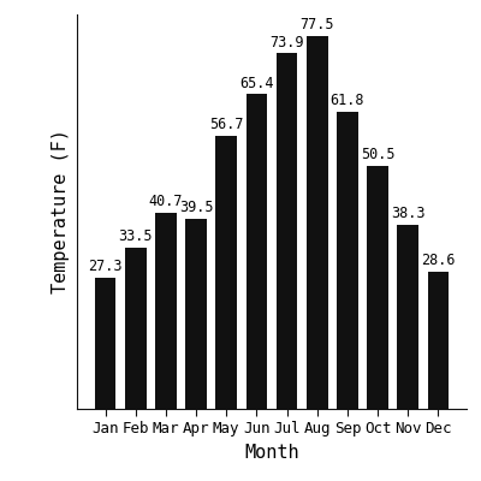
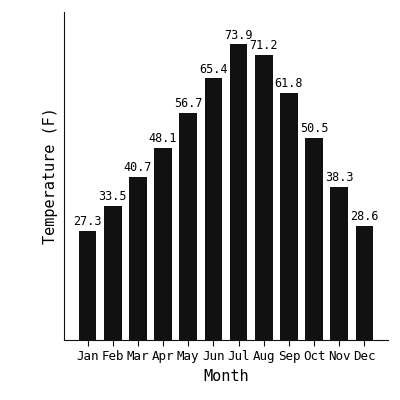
Apr: 39.5 -> 48.1
Aug: 77.5 -> 71.2
